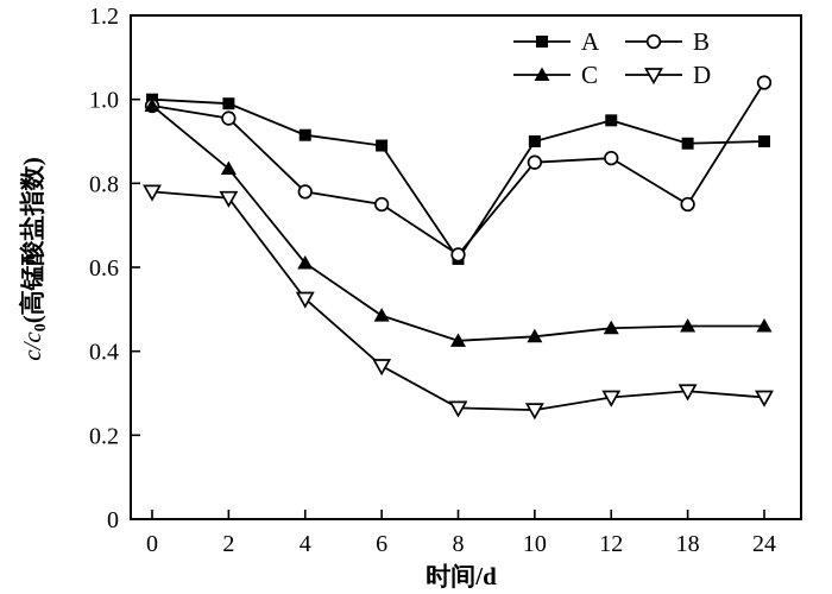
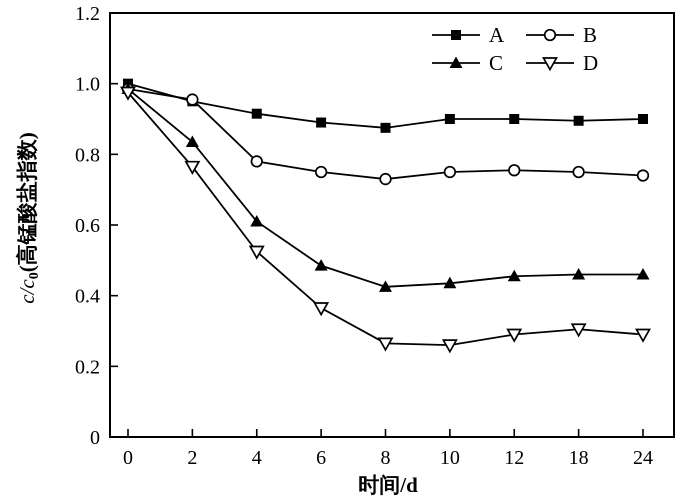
D/0: 0.78 -> 0.97
A/2: 0.99 -> 0.95
A/8: 0.62 -> 0.88
B/8: 0.63 -> 0.73
B/10: 0.85 -> 0.75
A/12: 0.95 -> 0.90
B/12: 0.86 -> 0.76
B/24: 1.04 -> 0.74
